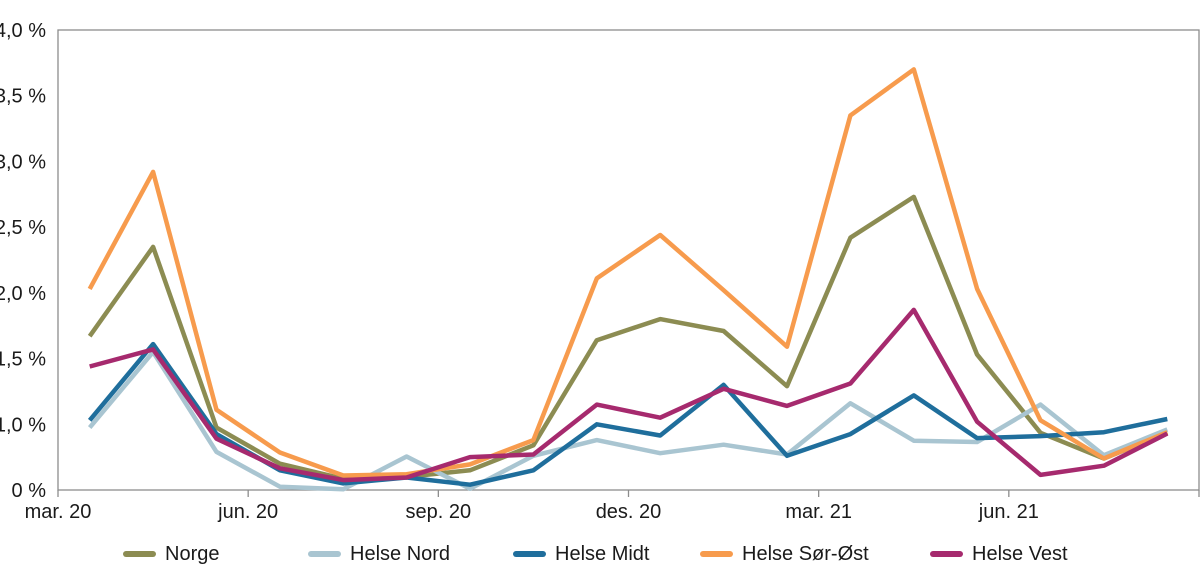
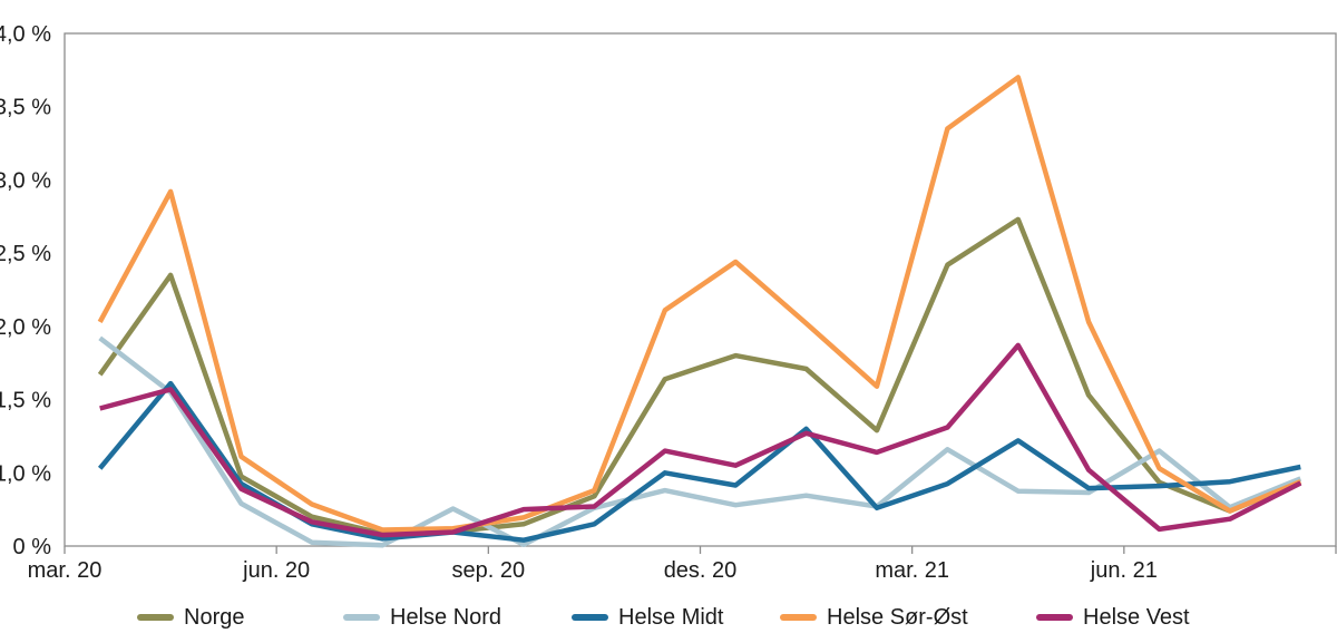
Helse Nord/mar. 20: 0,95% -> 1,92%
